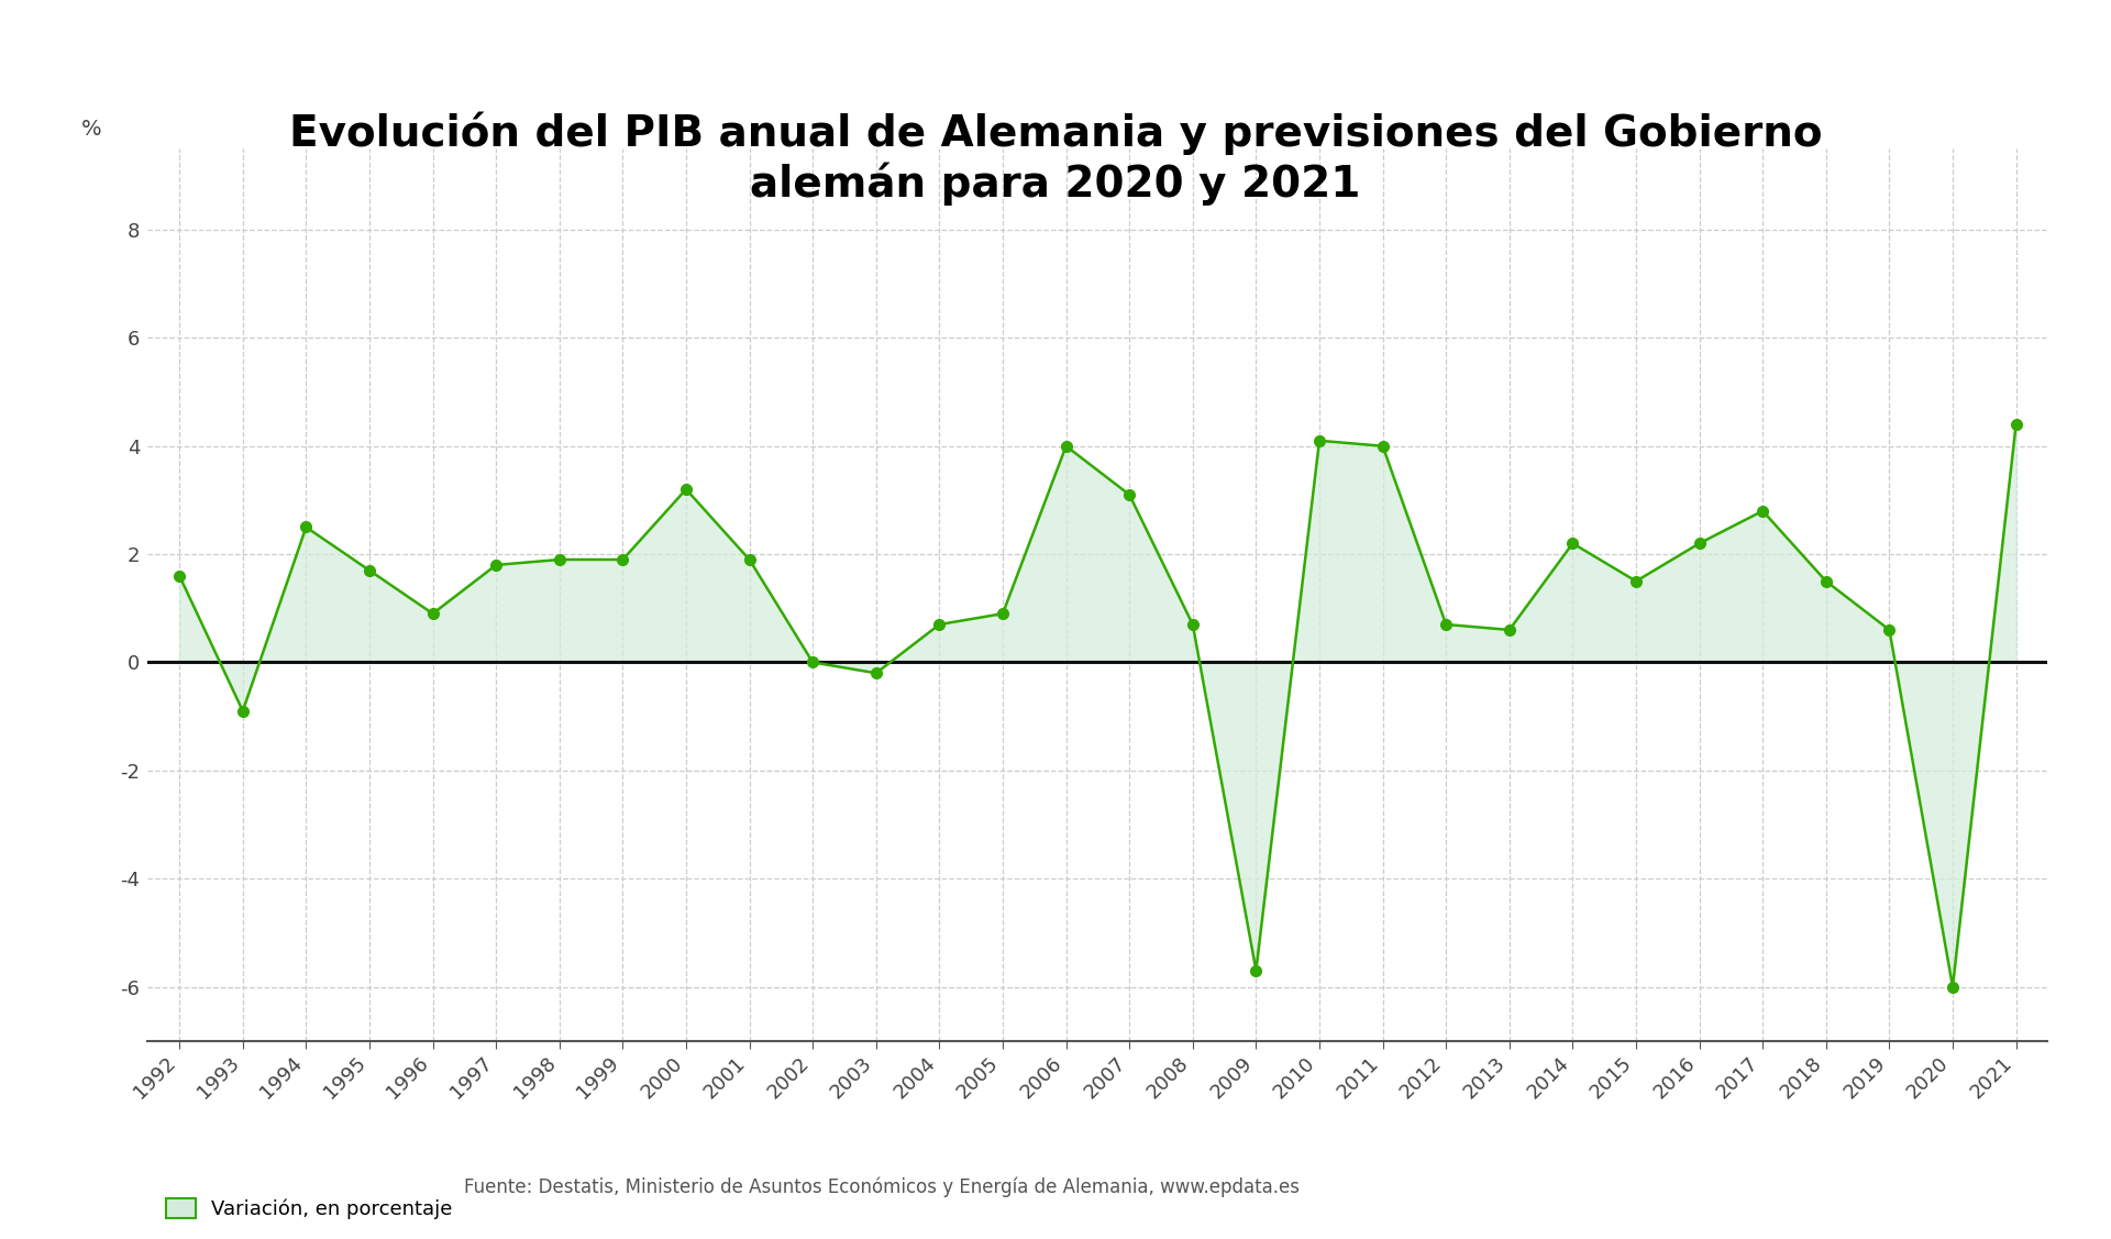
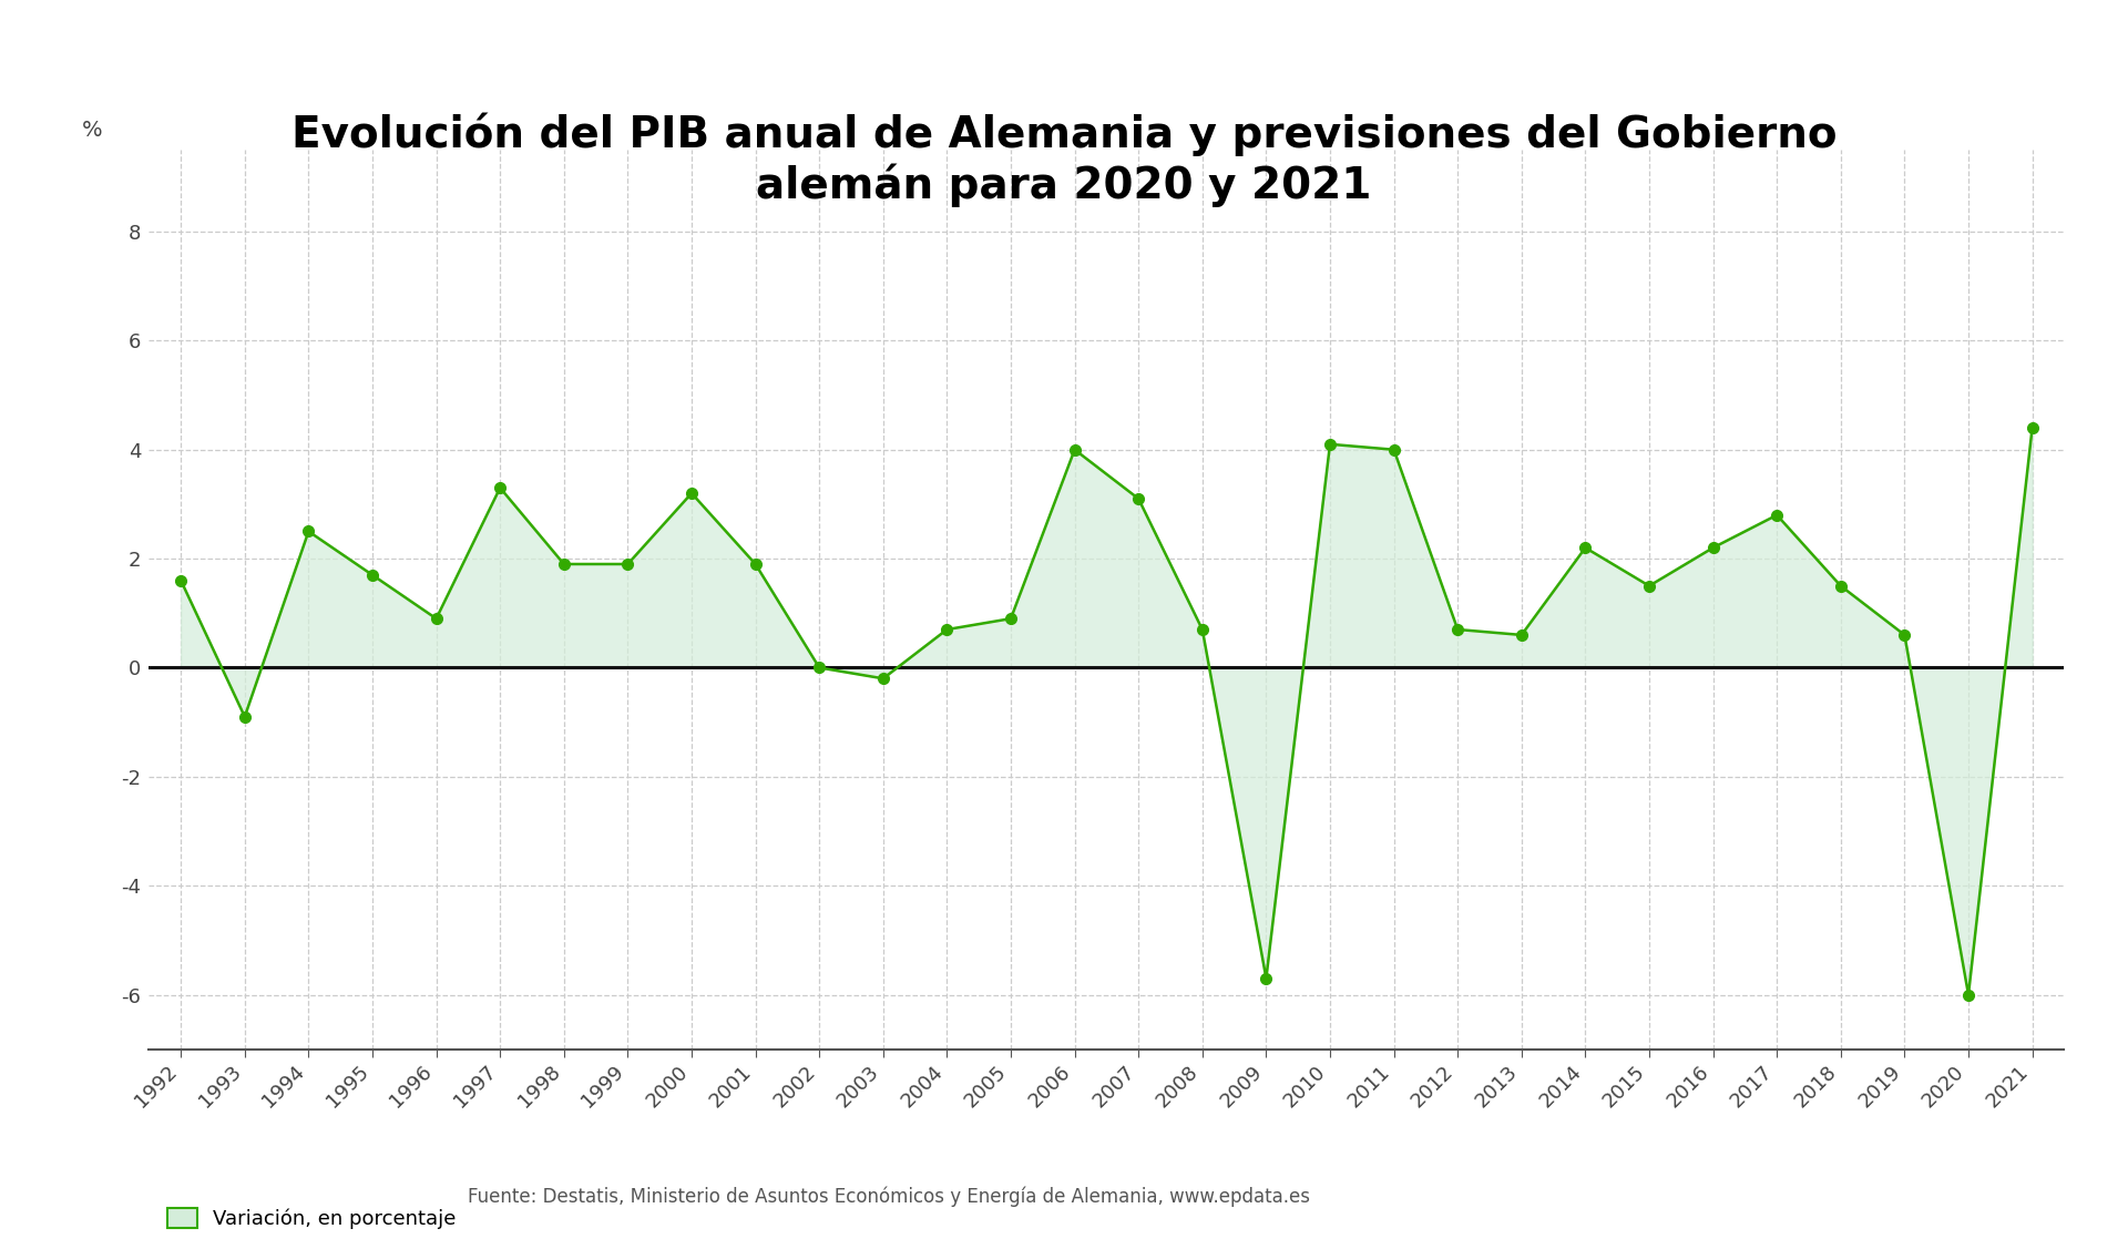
1997: 1.8 -> 3.3
